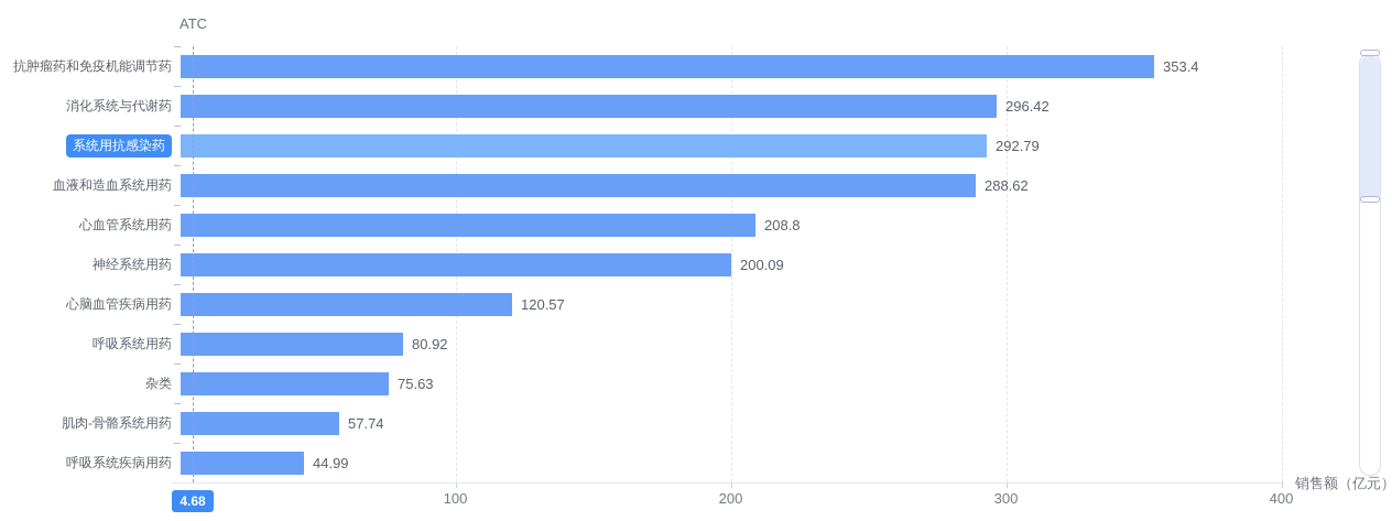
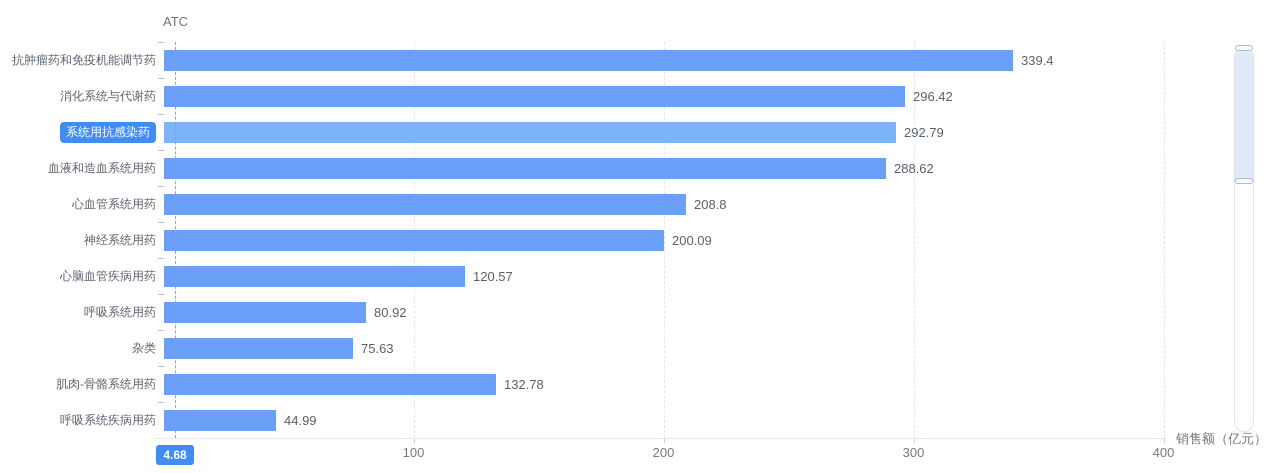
抗肿瘤药和免疫机能调节药: 353.4 -> 339.4
肌肉-骨骼系统用药: 57.74 -> 132.78
